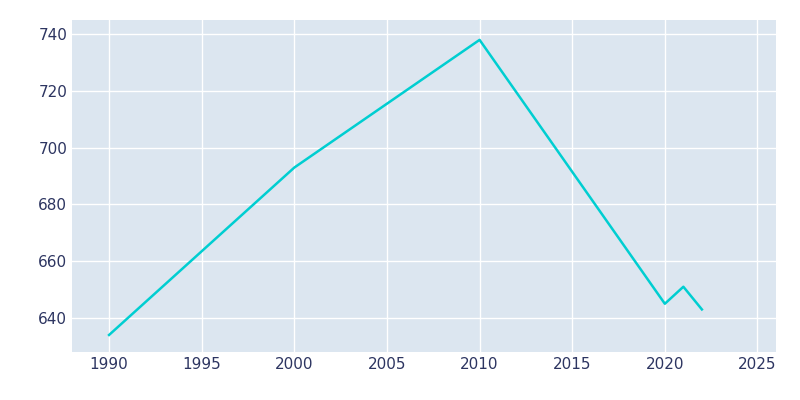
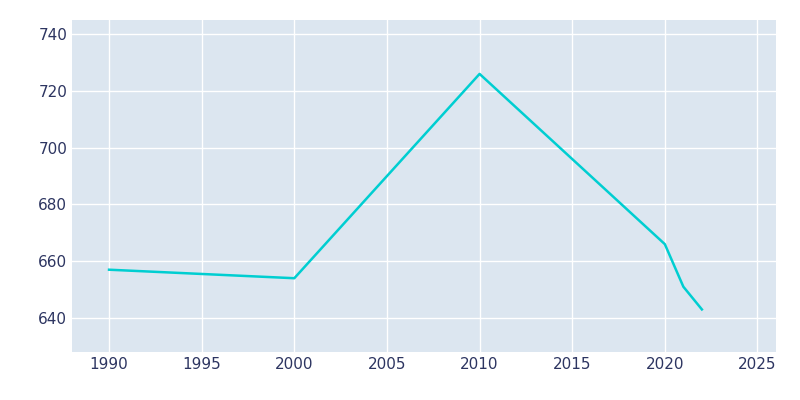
1990: 634 -> 657
2000: 693 -> 654
2010: 738 -> 726
2020: 645 -> 666
